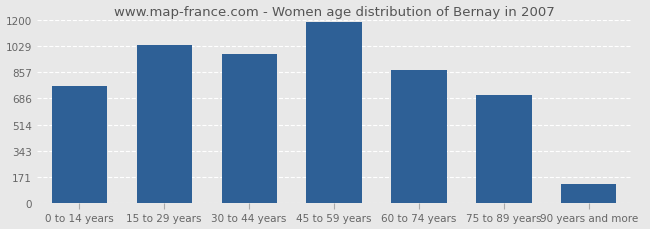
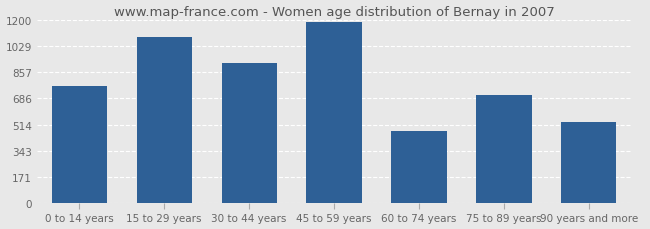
15 to 29 years: 1040 -> 1090
30 to 44 years: 980 -> 920
60 to 74 years: 870 -> 470
90 years and more: 120 -> 530
